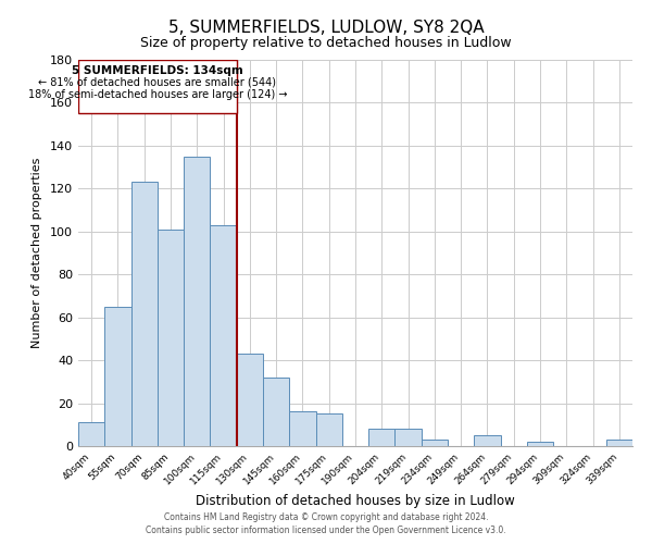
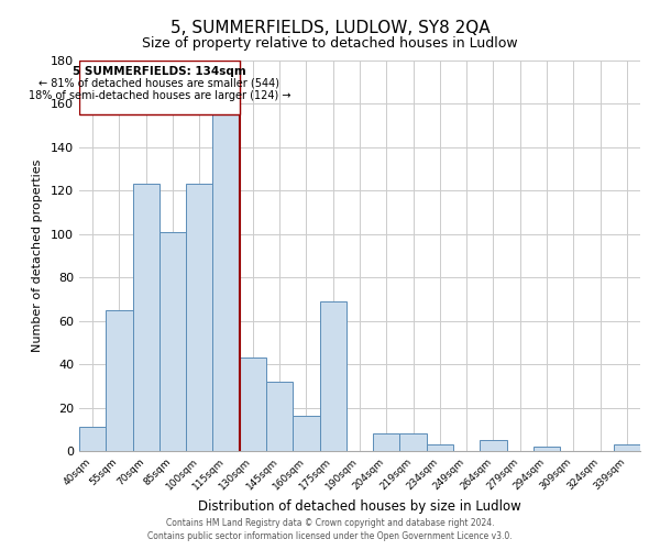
100sqm: 135 -> 123
115sqm: 103 -> 155
175sqm: 15 -> 69
